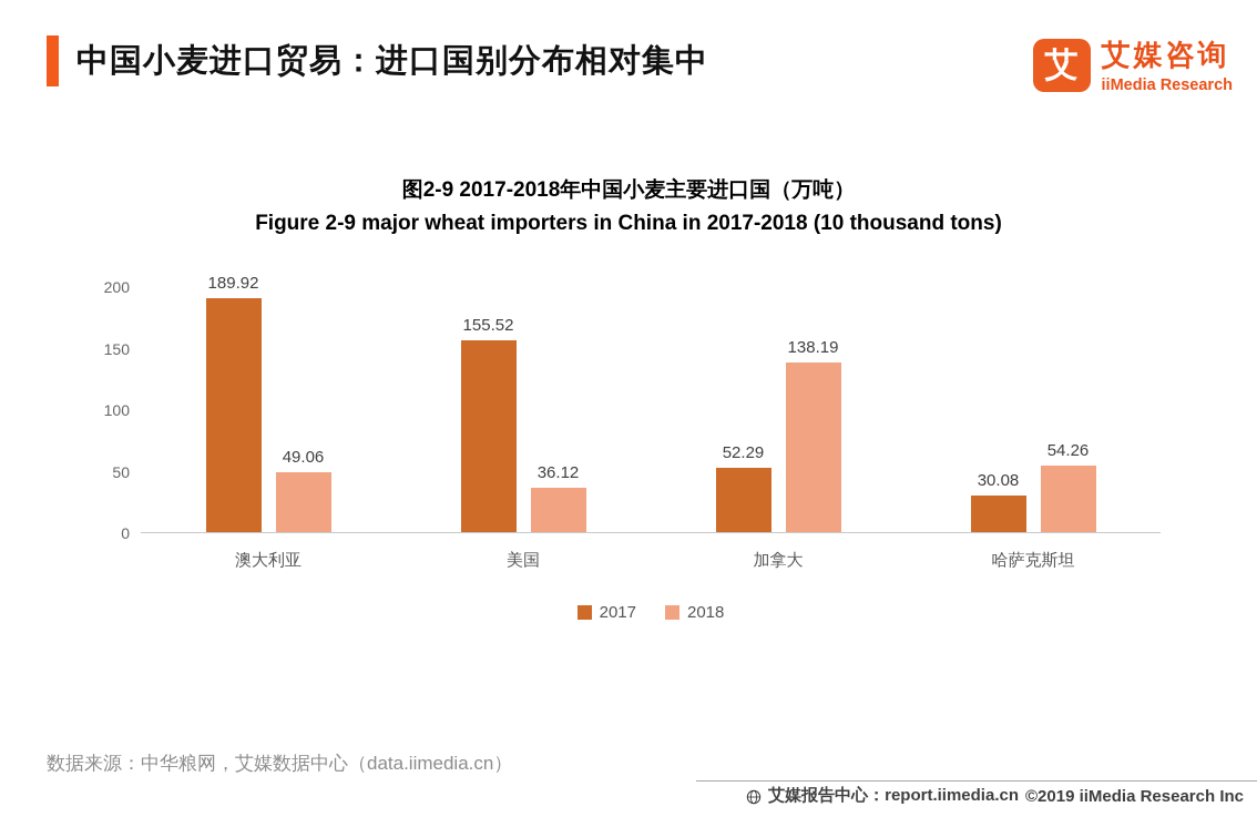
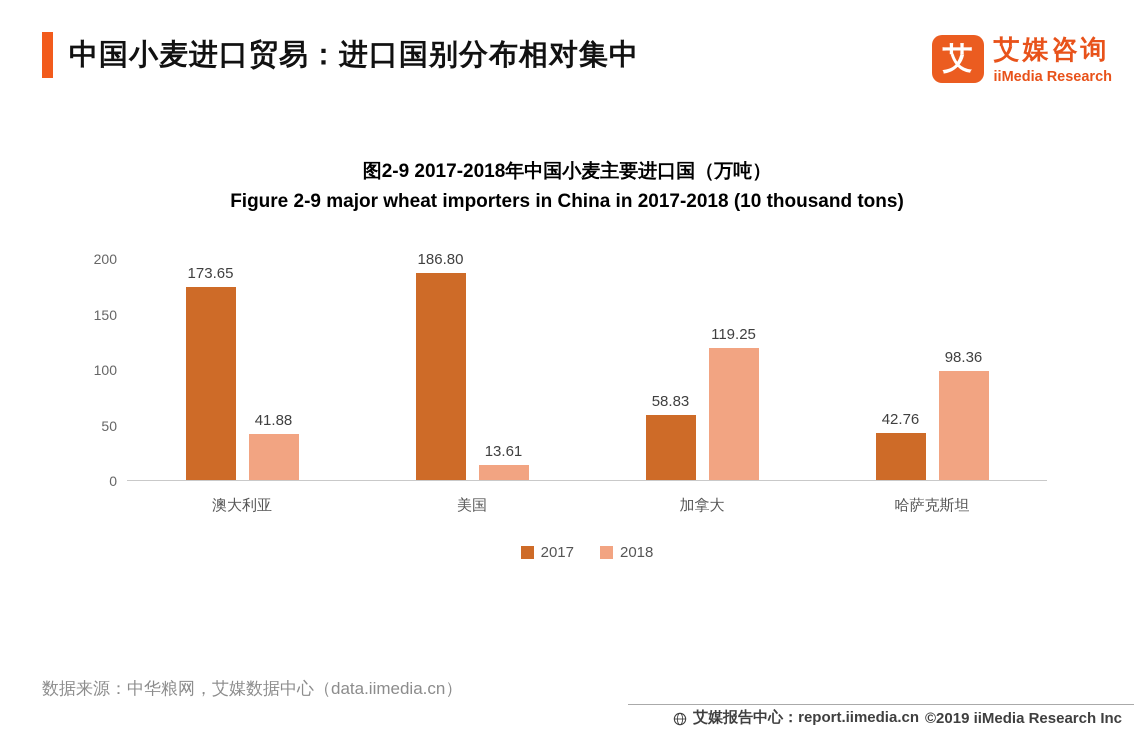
2017/澳大利亚: 189.92 -> 173.65
2018/澳大利亚: 49.06 -> 41.88
2017/美国: 155.52 -> 186.80
2018/美国: 36.12 -> 13.61
2017/加拿大: 52.29 -> 58.83
2018/加拿大: 138.19 -> 119.25
2017/哈萨克斯坦: 30.08 -> 42.76
2018/哈萨克斯坦: 54.26 -> 98.36
